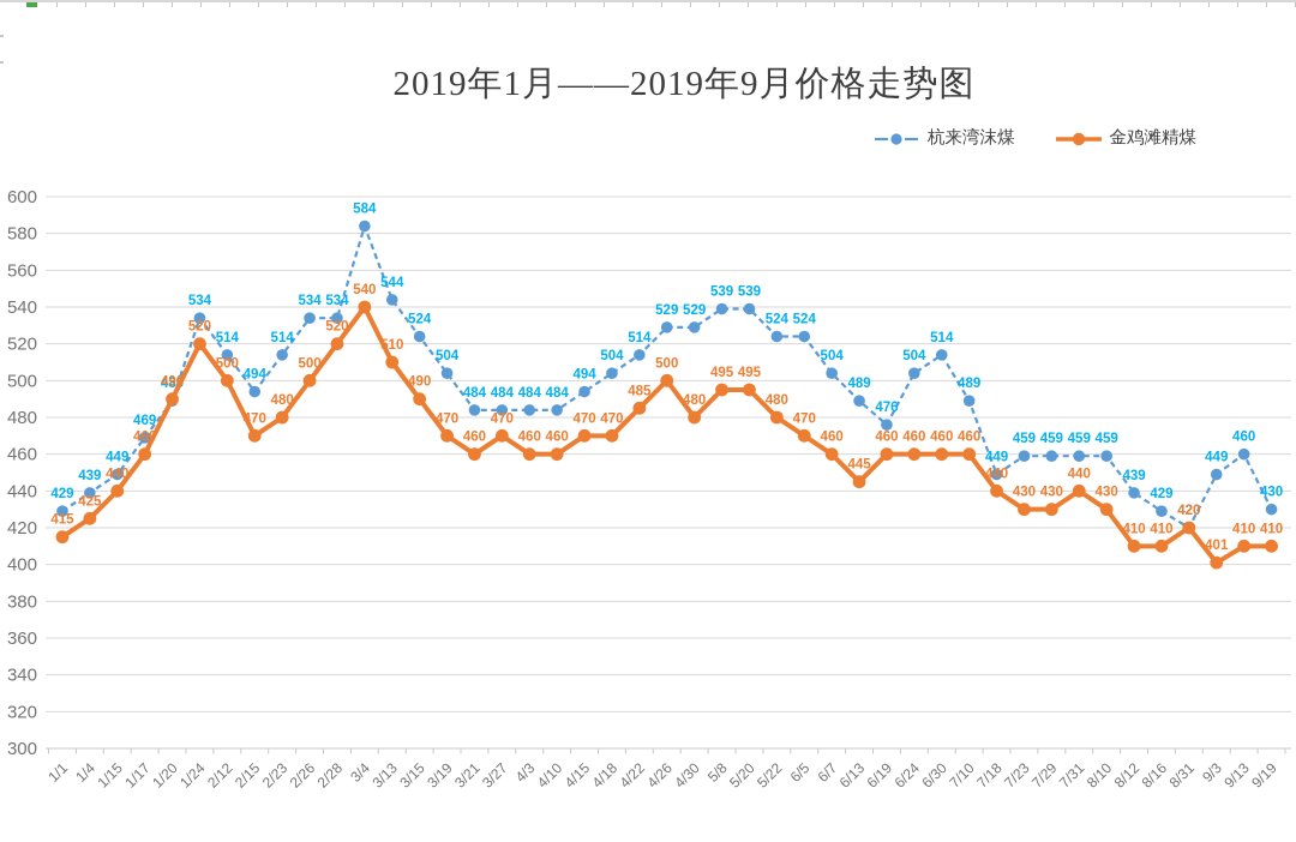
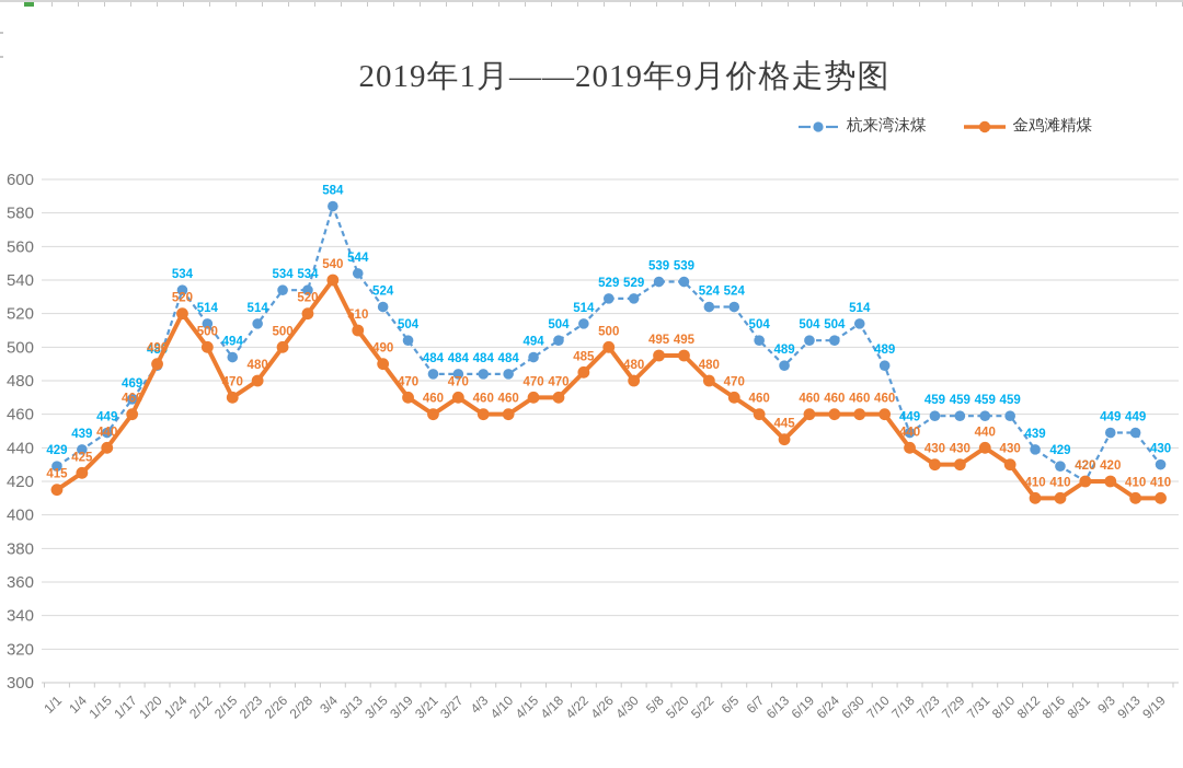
杭来湾沫煤/6/19: 476 -> 504
金鸡滩精煤/9/3: 401 -> 420
杭来湾沫煤/9/13: 460 -> 449
